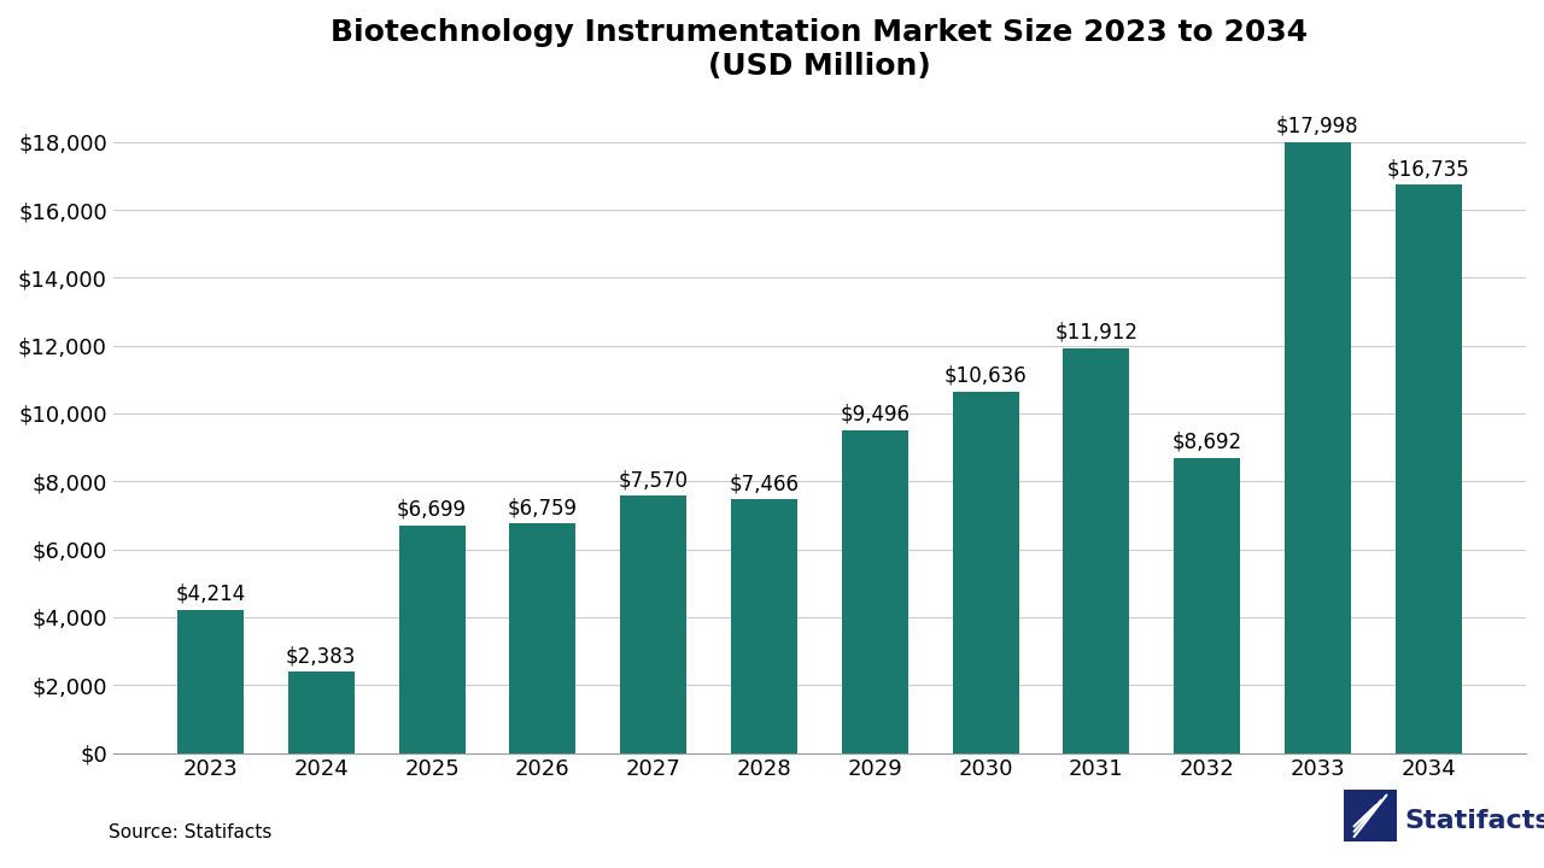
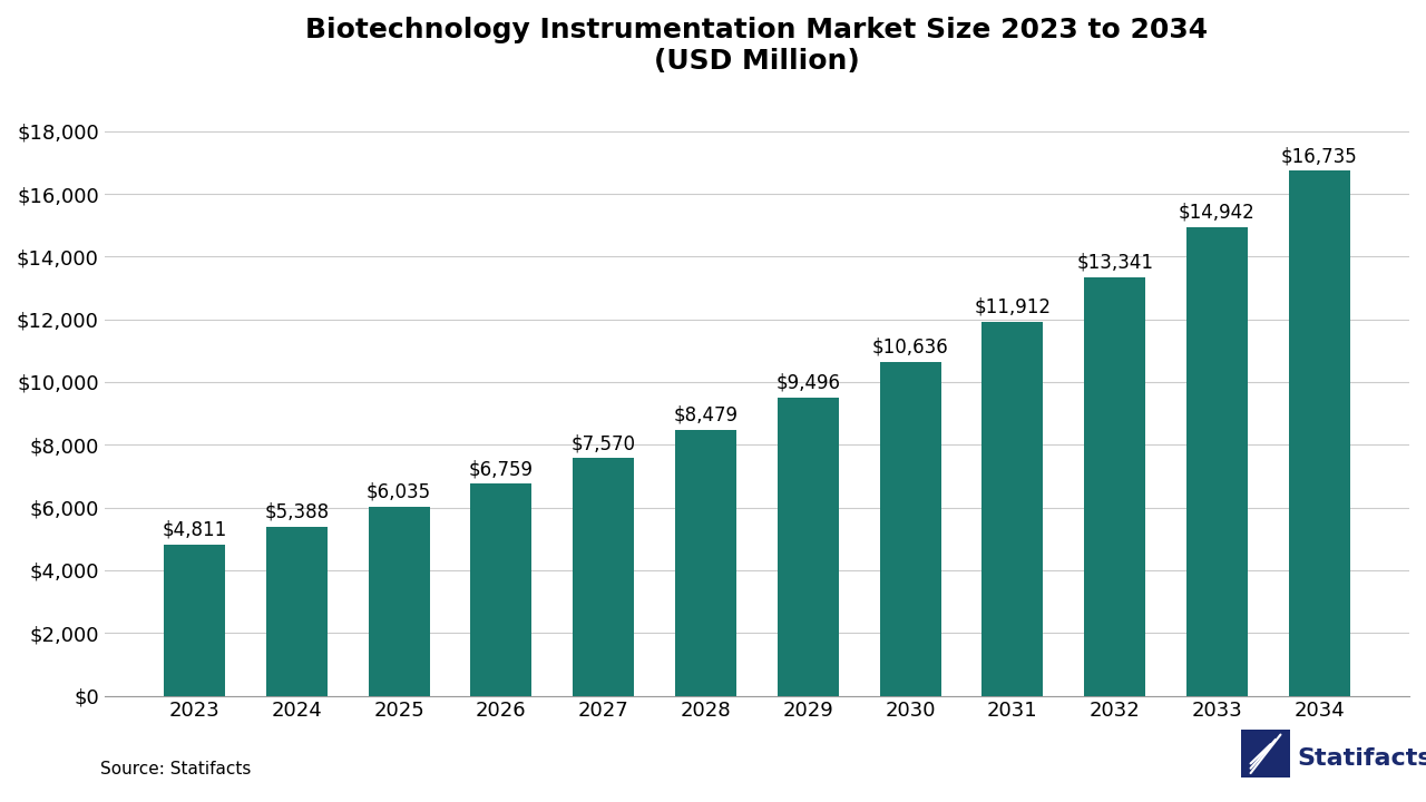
2023: $4,214 -> $4,811
2024: $2,383 -> $5,388
2025: $6,699 -> $6,035
2028: $7,466 -> $8,479
2032: $8,692 -> $13,341
2033: $17,998 -> $14,942
